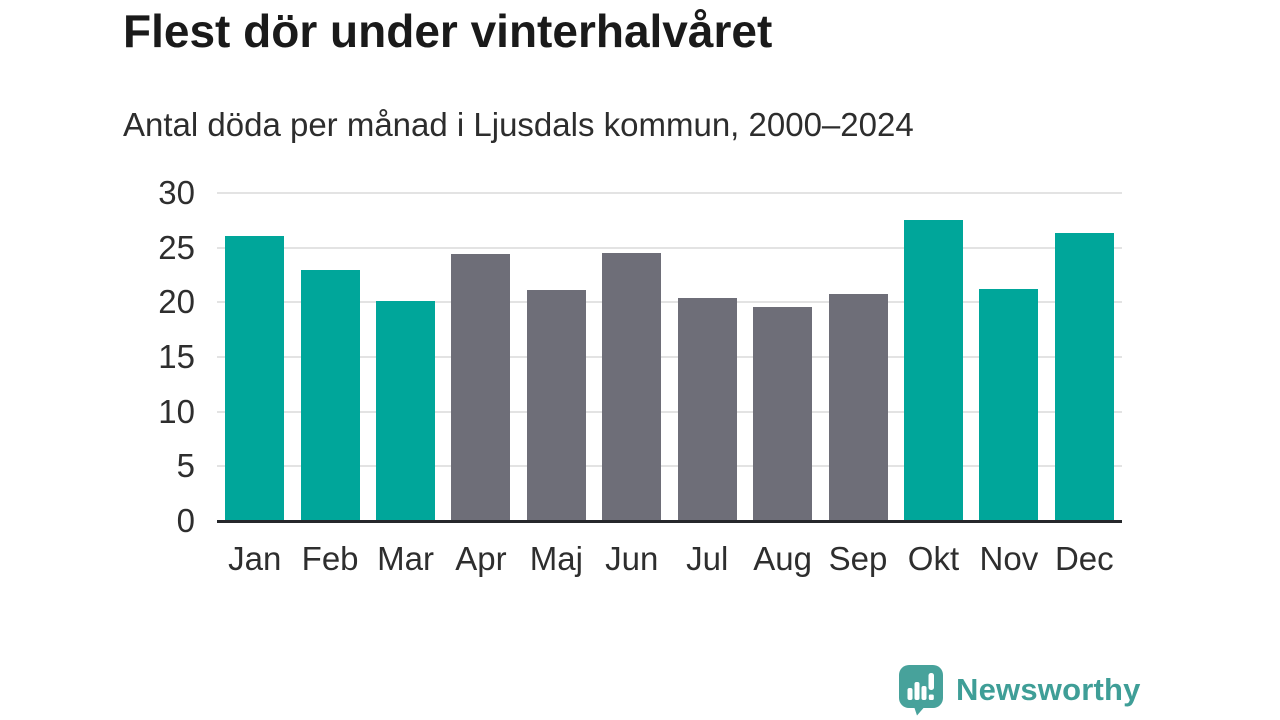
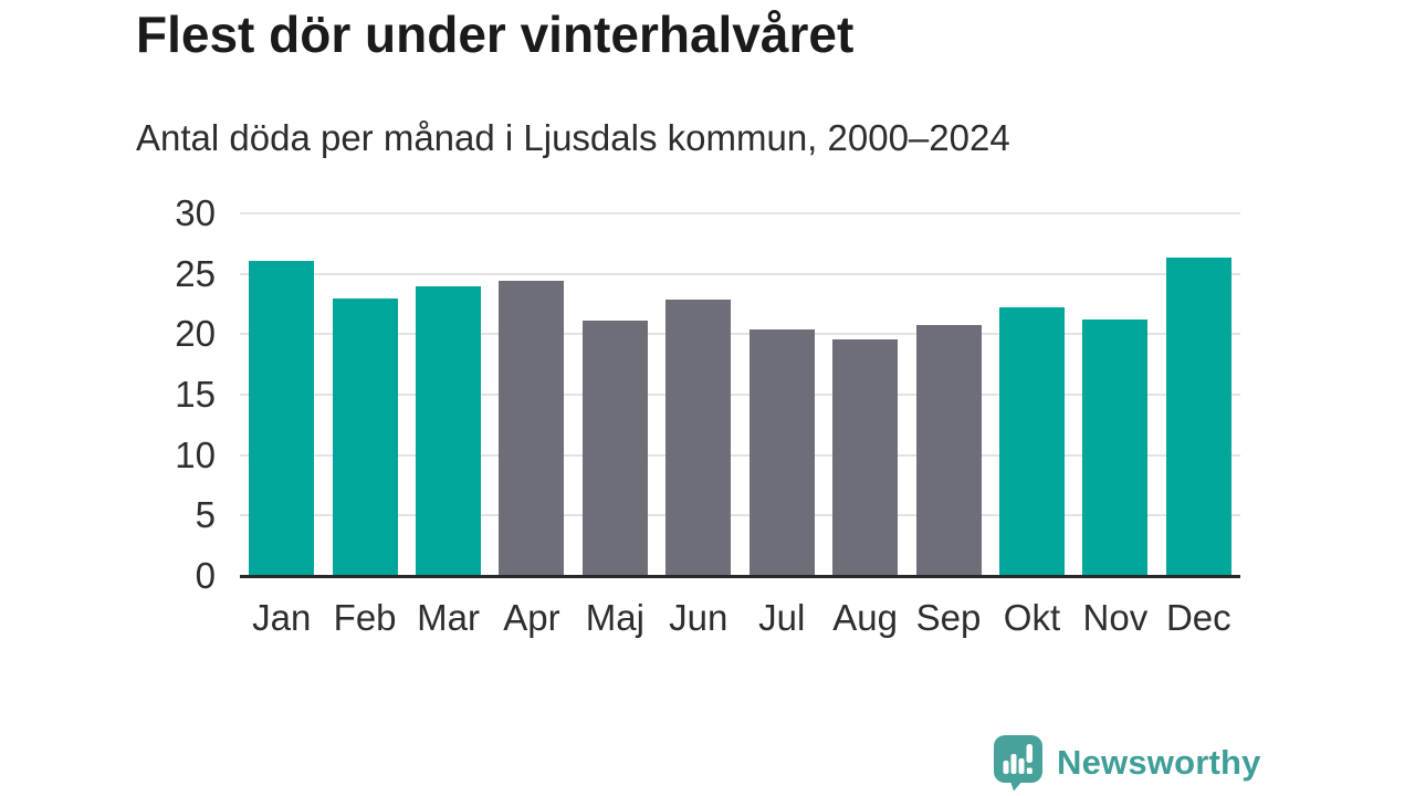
Mar: 20.1 -> 24.0
Jun: 24.5 -> 22.9
Okt: 27.5 -> 22.2
